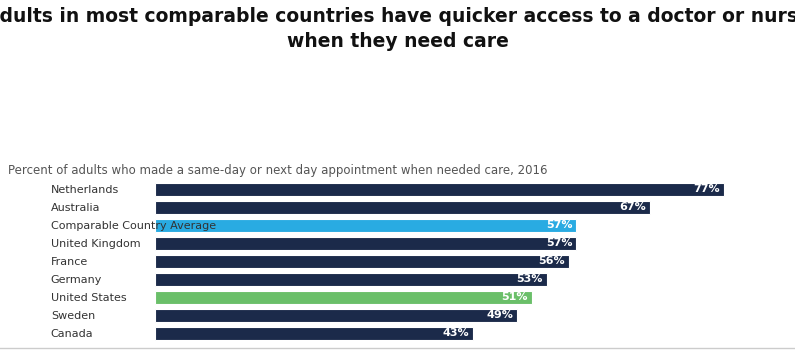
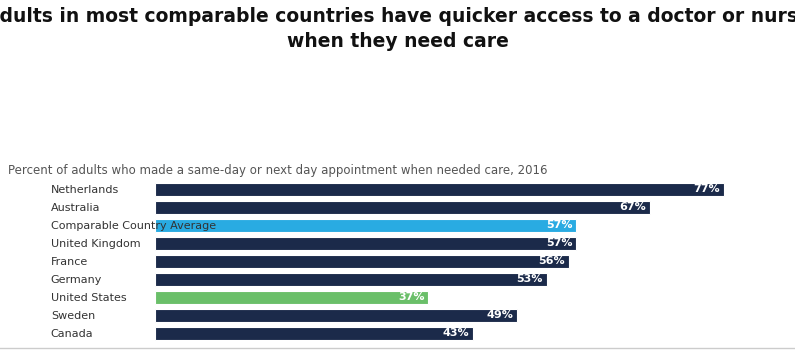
United States: 51% -> 37%
